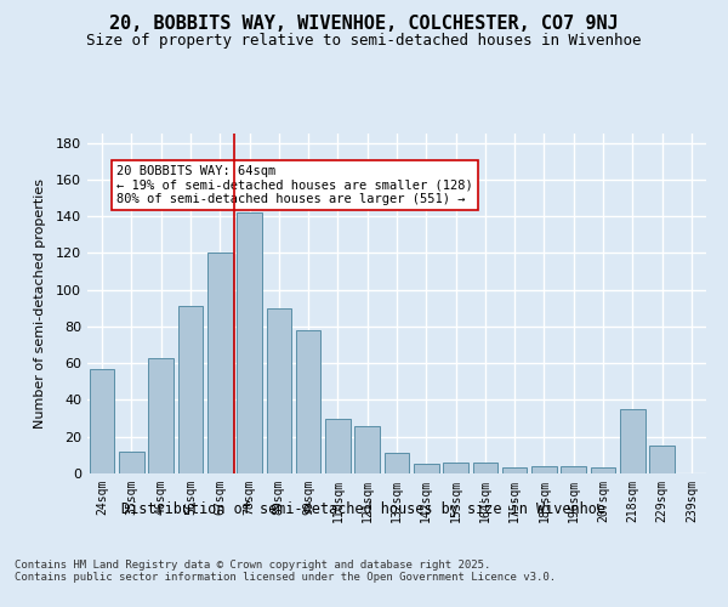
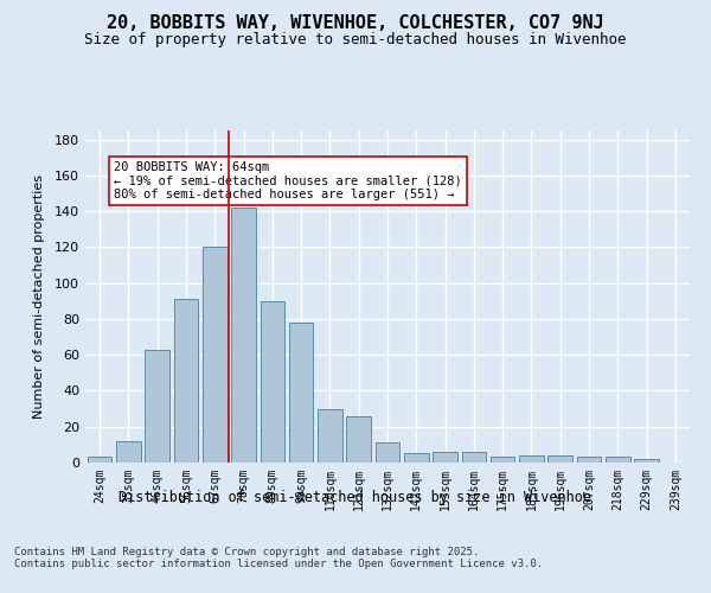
24sqm: 57 -> 3
218sqm: 35 -> 3
229sqm: 15 -> 2
